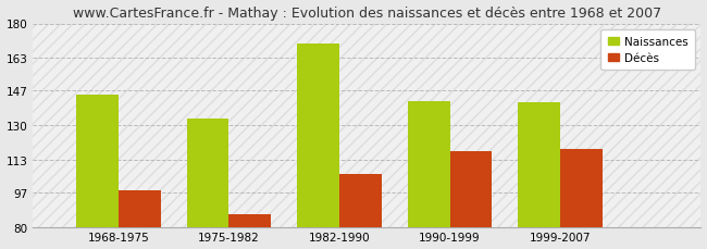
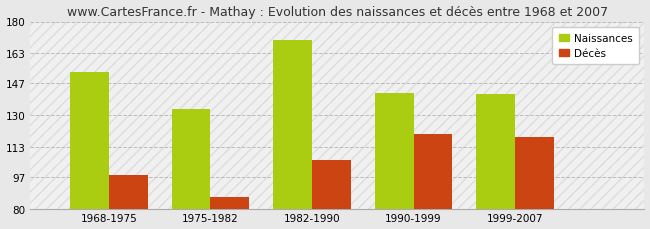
Naissances/1968-1975: 145 -> 153
Décès/1990-1999: 117 -> 120
